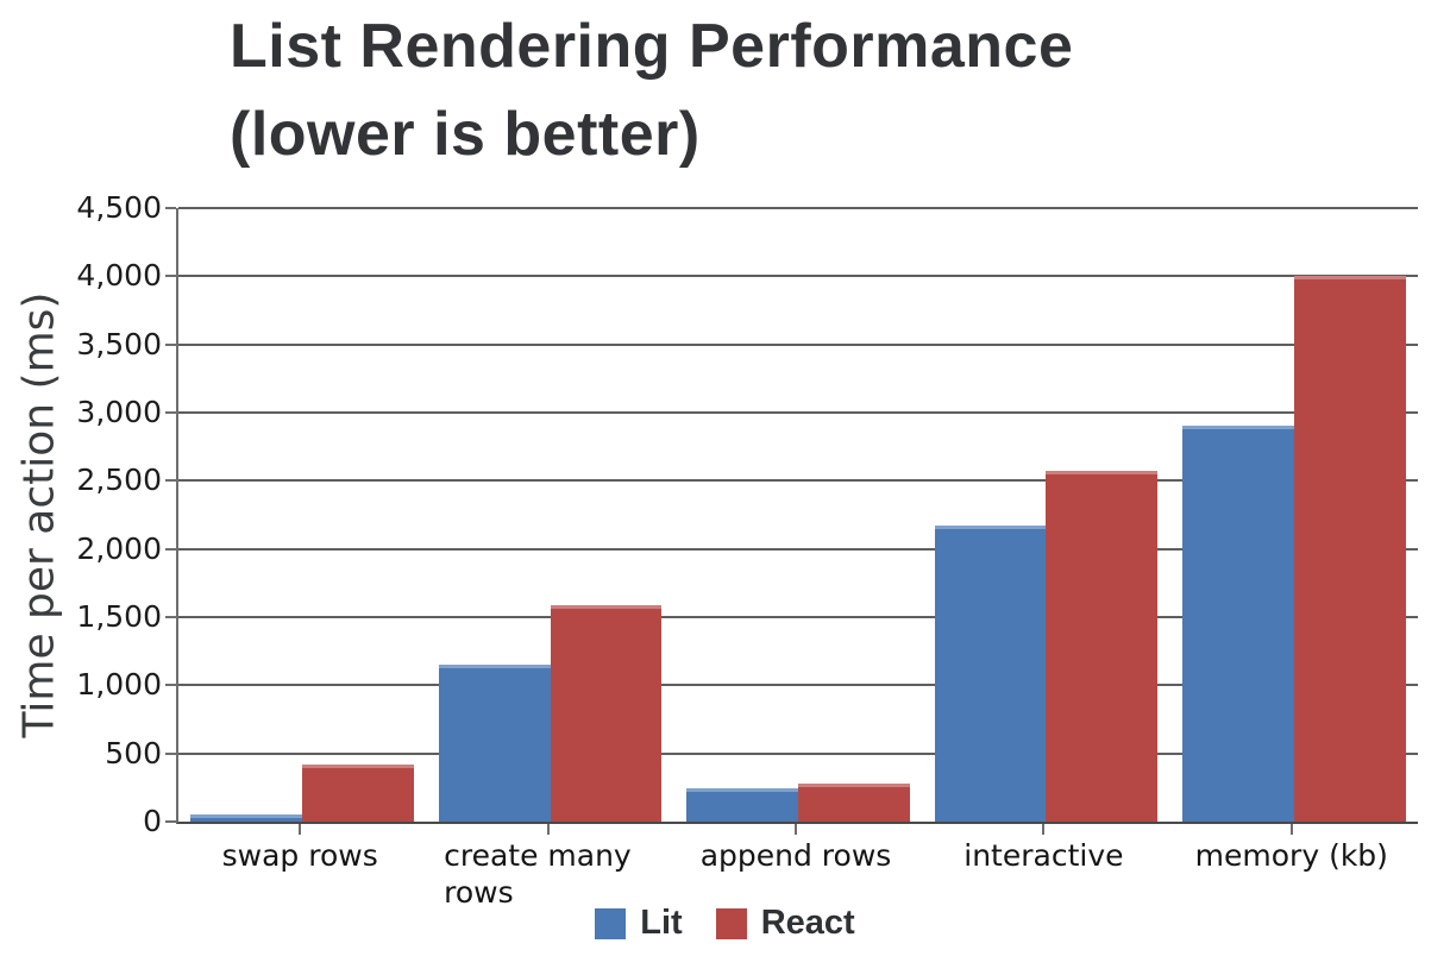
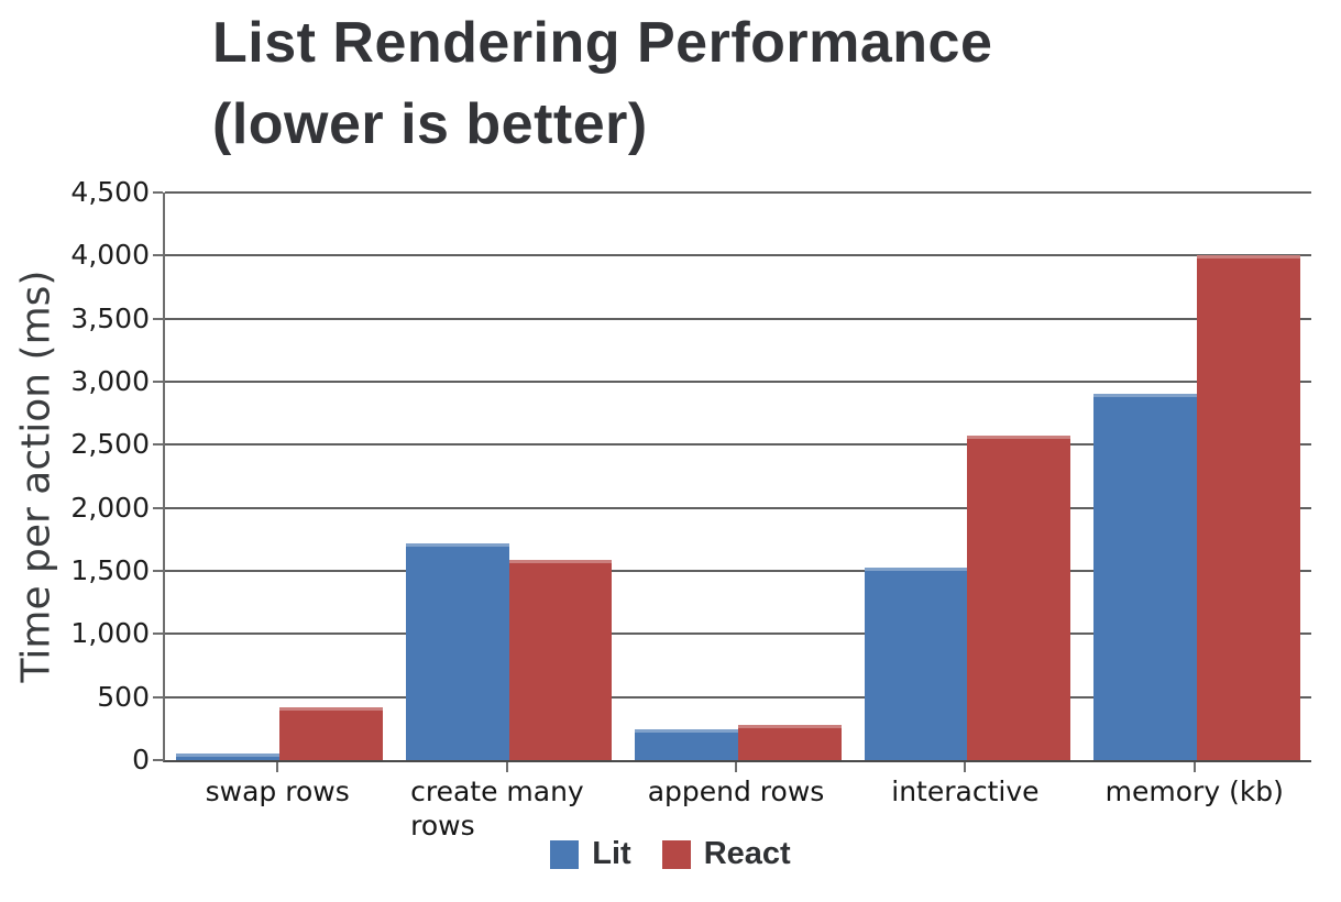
Lit/create many rows: 1150 -> 1720
Lit/interactive: 2170 -> 1530
